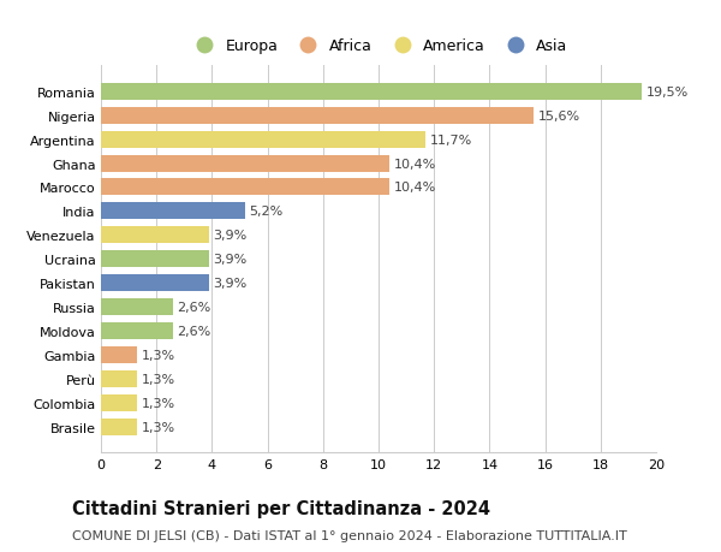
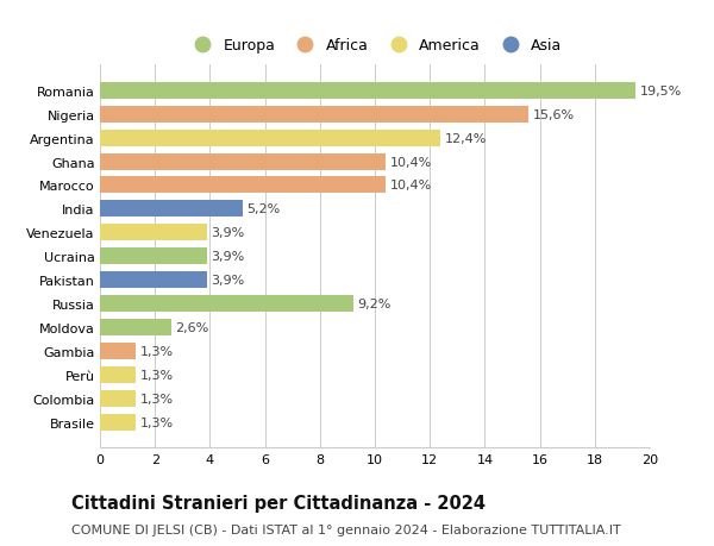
Argentina: 11,7% -> 12,4%
Russia: 2,6% -> 9,2%
